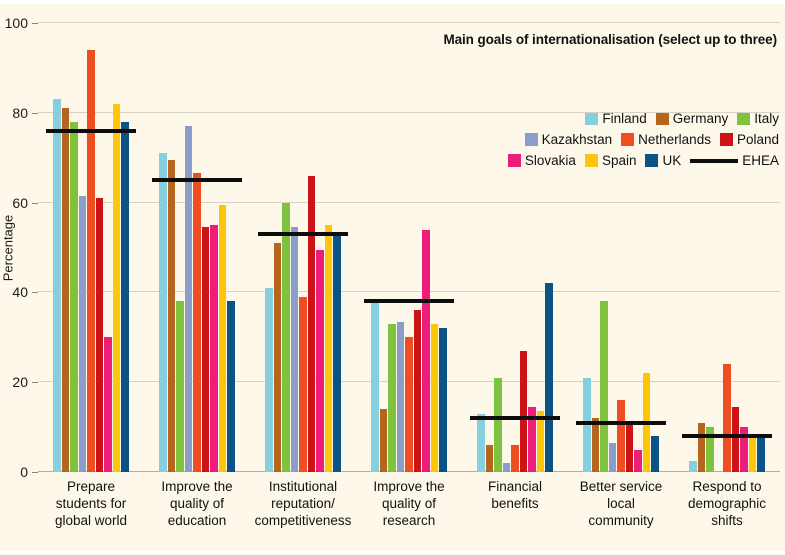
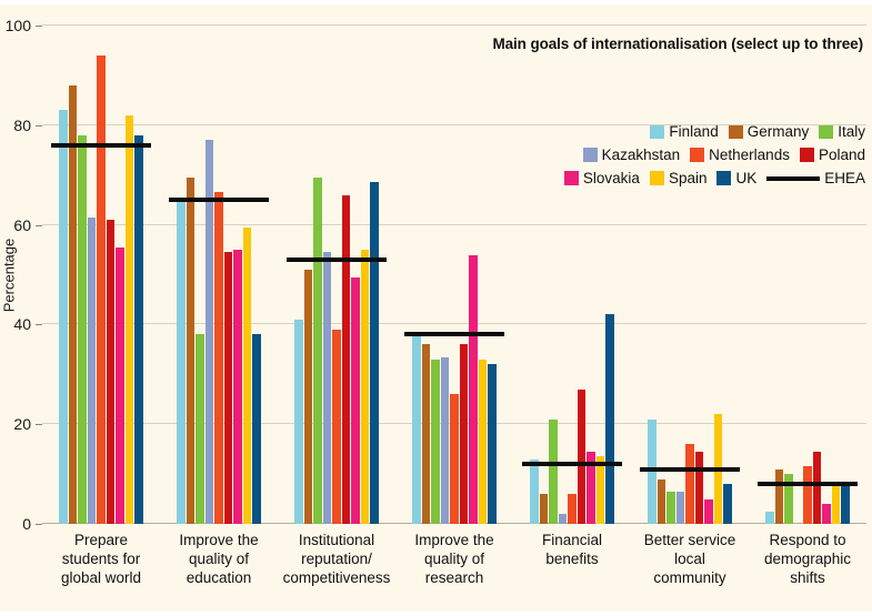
Germany/Prepare students for global world: 81 -> 88
Slovakia/Prepare students for global world: 30 -> 56
Finland/Improve the quality of education: 71 -> 66
Italy/Institutional reputation/ competitiveness: 60 -> 70
UK/Institutional reputation/ competitiveness: 53 -> 68
Germany/Improve the quality of research: 14 -> 36
Netherlands/Improve the quality of research: 30 -> 26
Germany/Better service local community: 12 -> 9
Italy/Better service local community: 38 -> 6
Poland/Better service local community: 11 -> 14
Netherlands/Respond to demographic shifts: 24 -> 12
Slovakia/Respond to demographic shifts: 10 -> 4
